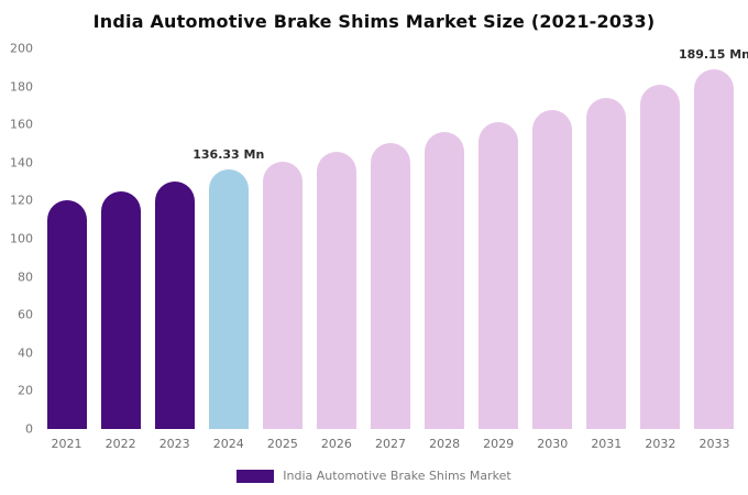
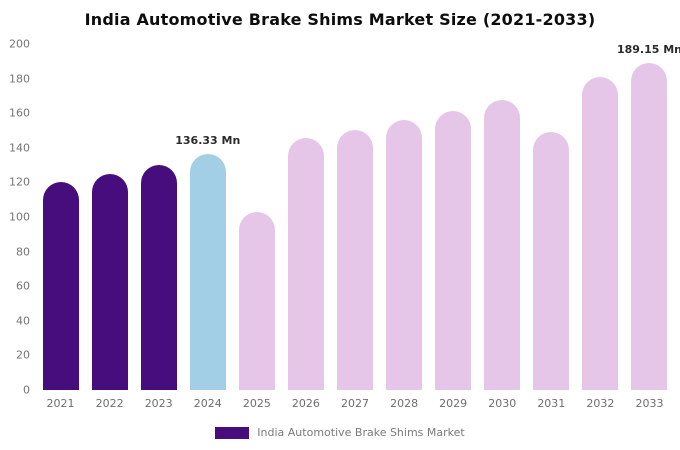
2025: 140 -> 103
2031: 174 -> 149
